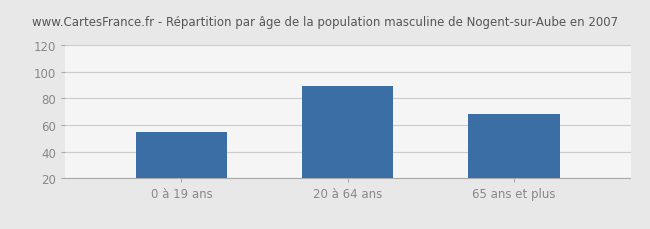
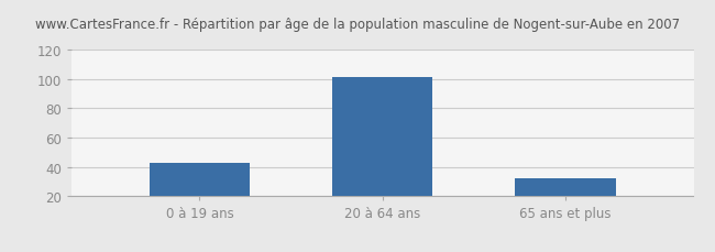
0 à 19 ans: 55 -> 43
20 à 64 ans: 89 -> 101
65 ans et plus: 68 -> 32
